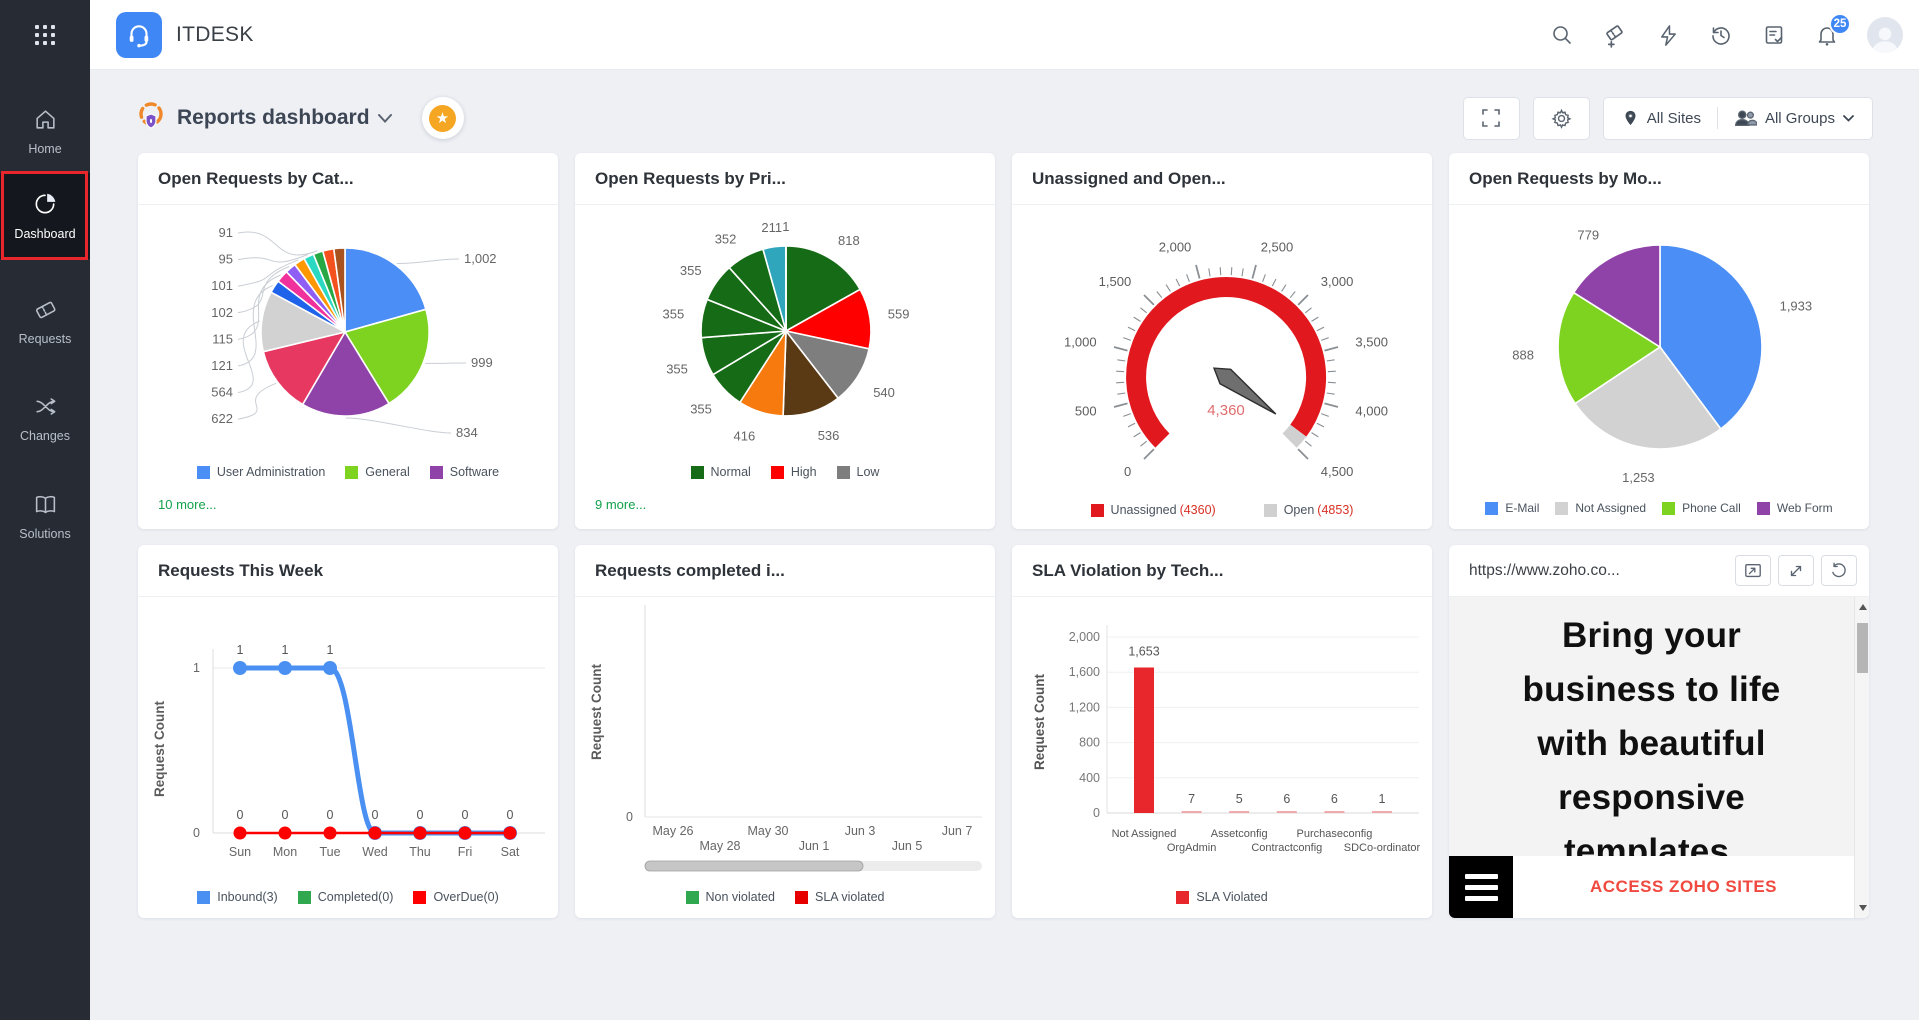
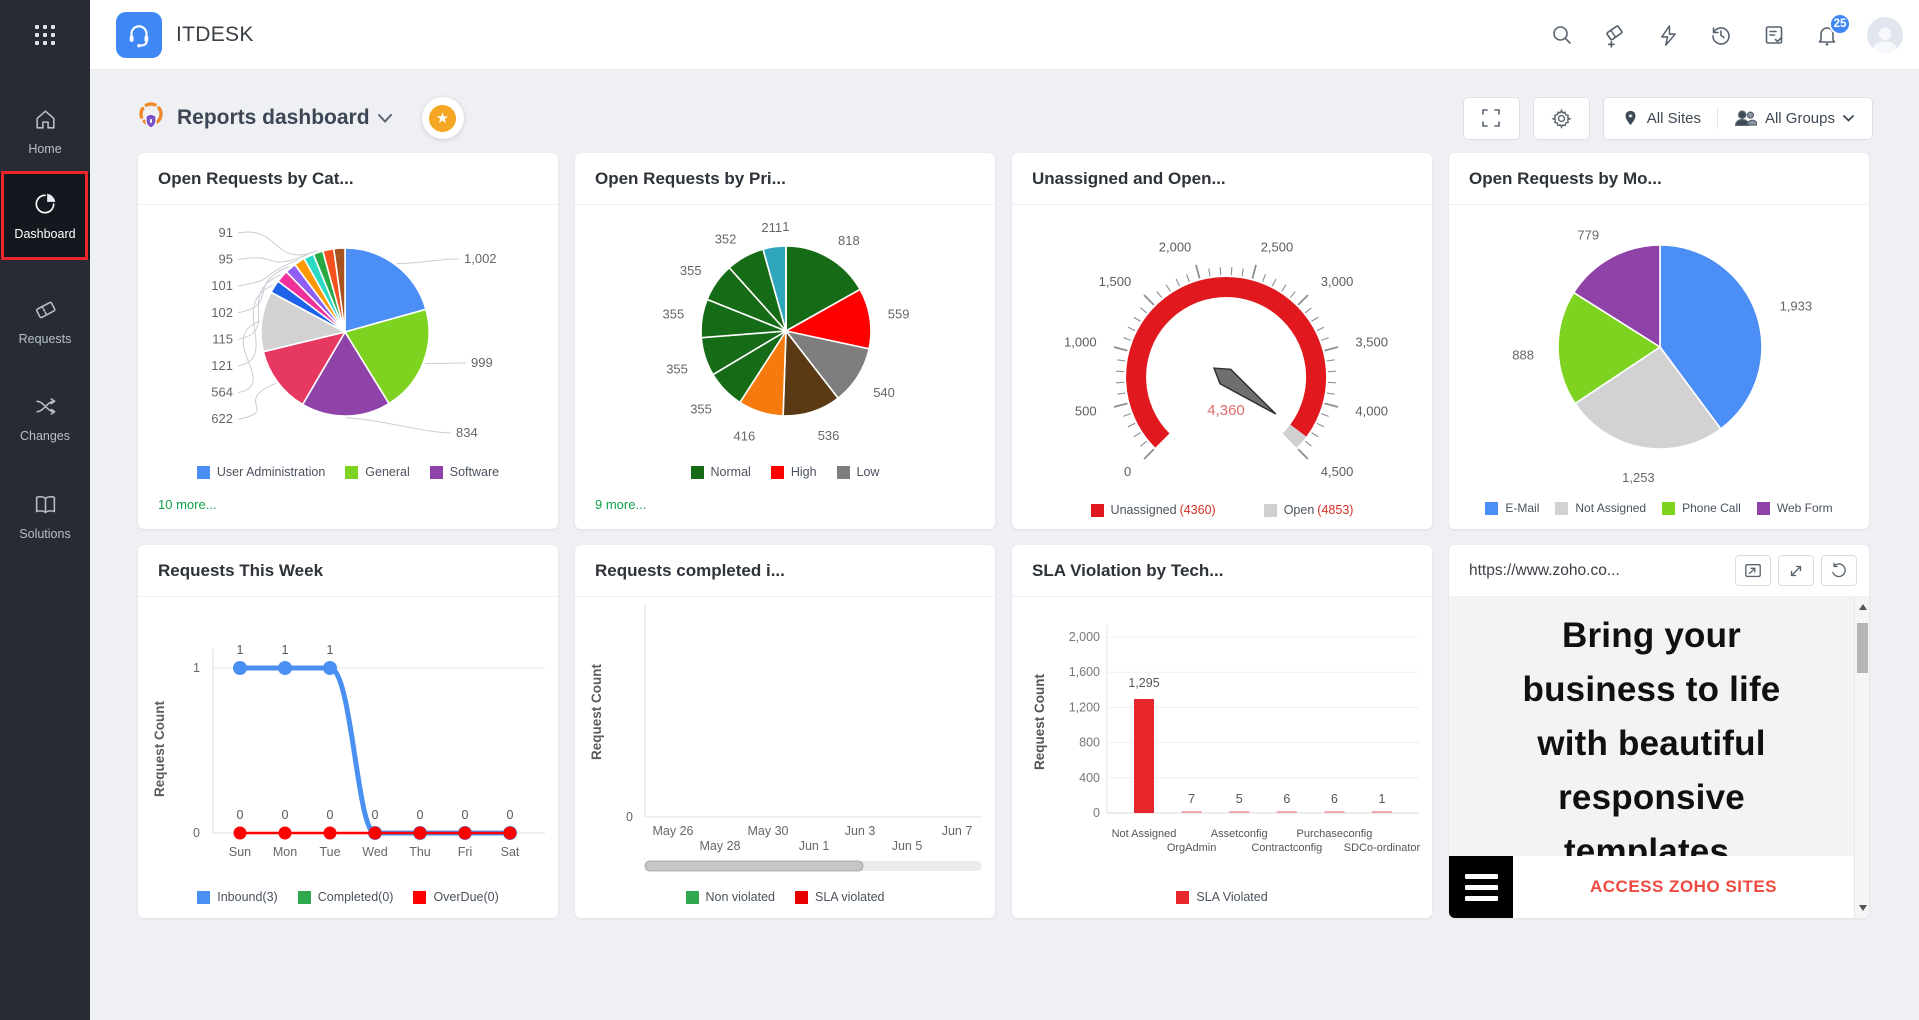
SLA Violation by Tech.../Not Assigned: 1,653 -> 1,295
